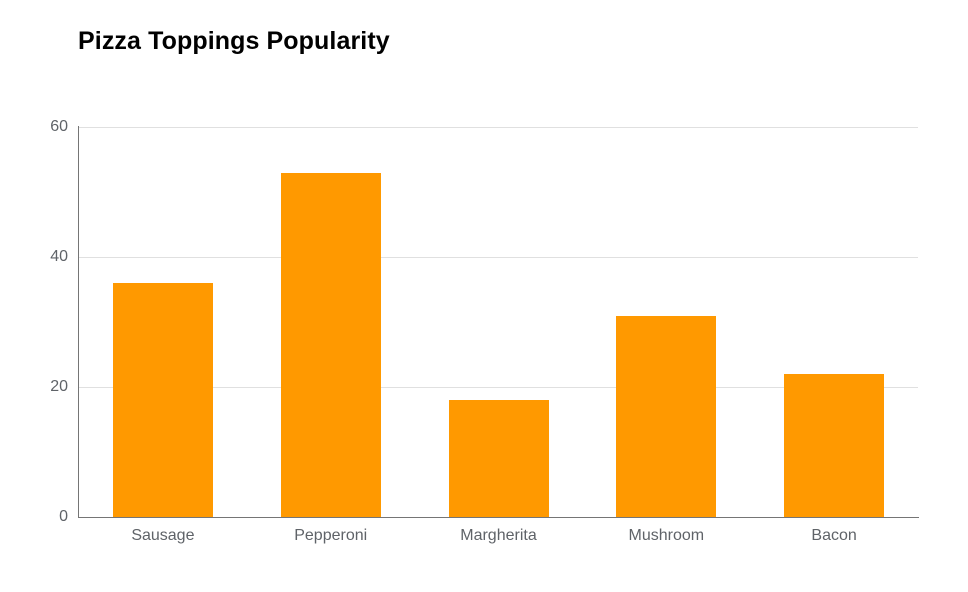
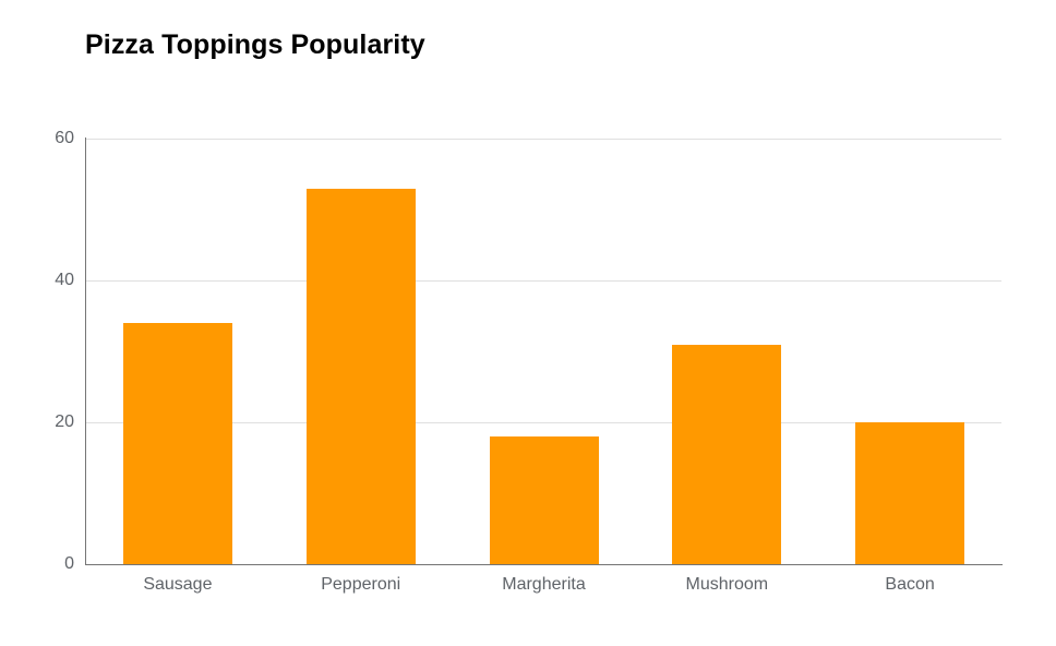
Sausage: 36 -> 34
Bacon: 22 -> 20
